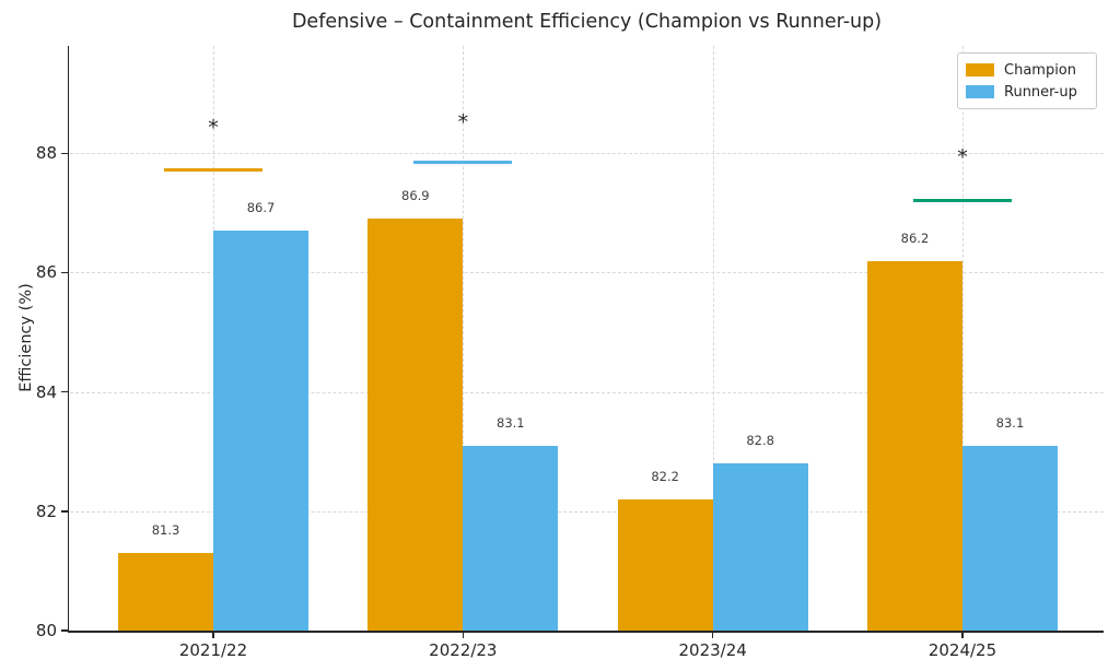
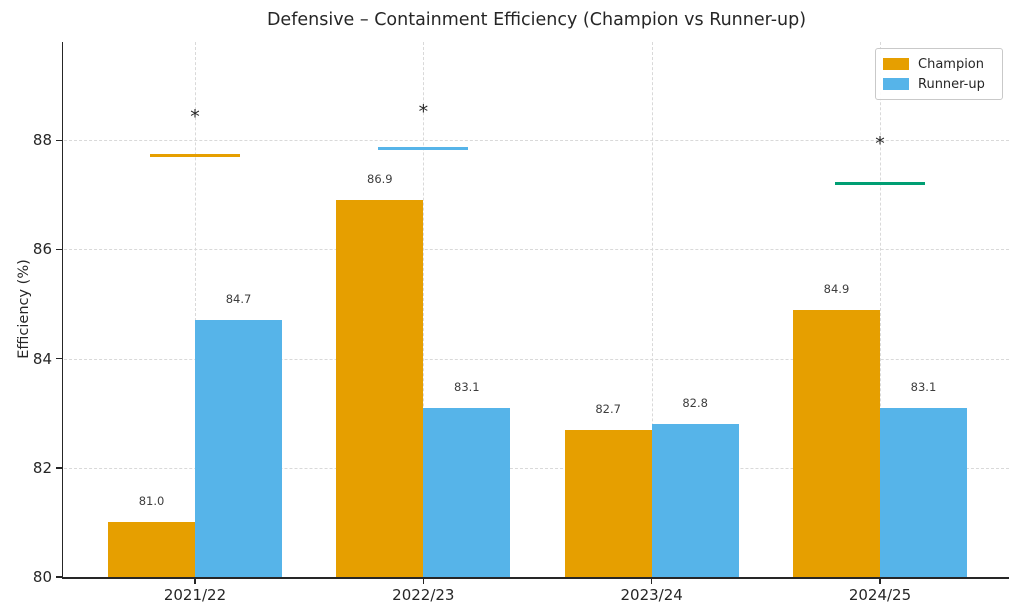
Champion/2021/22: 81.3 -> 81.0
Runner-up/2021/22: 86.7 -> 84.7
Champion/2023/24: 82.2 -> 82.7
Champion/2024/25: 86.2 -> 84.9
